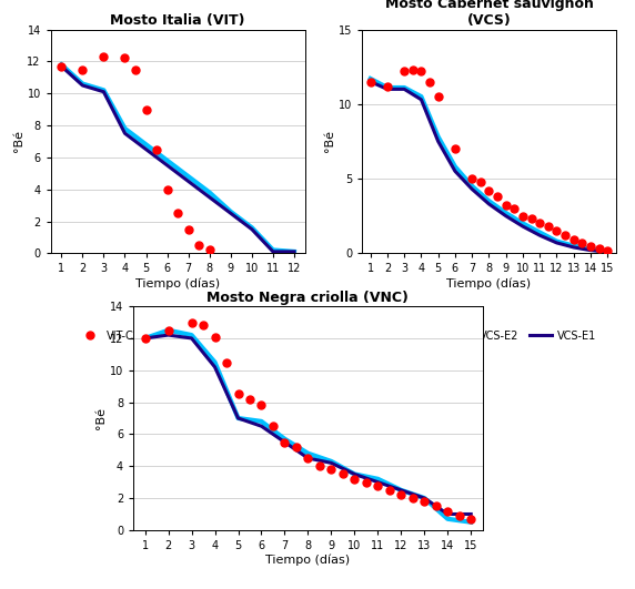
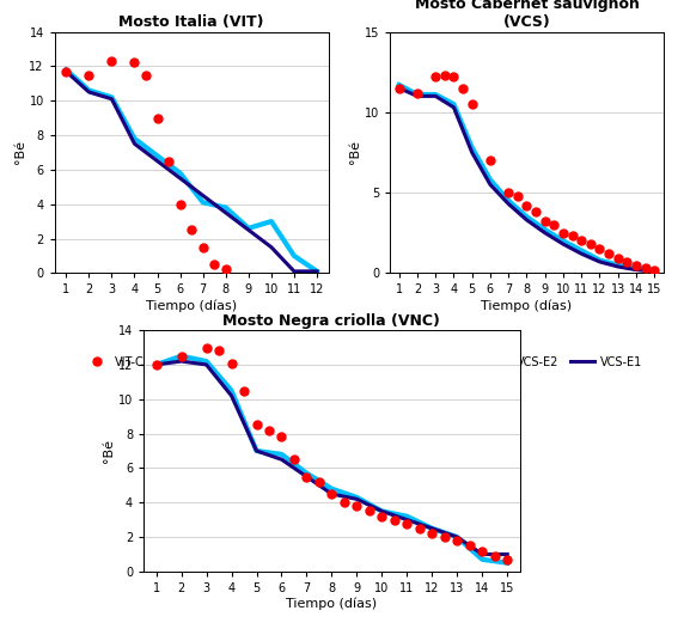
Mosto Italia (VIT)/VIT-E2/7: 4.8 -> 4.1
Mosto Italia (VIT)/VIT-E2/10: 1.6 -> 3.0
Mosto Italia (VIT)/VIT-E2/11: 0.2 -> 1.0
